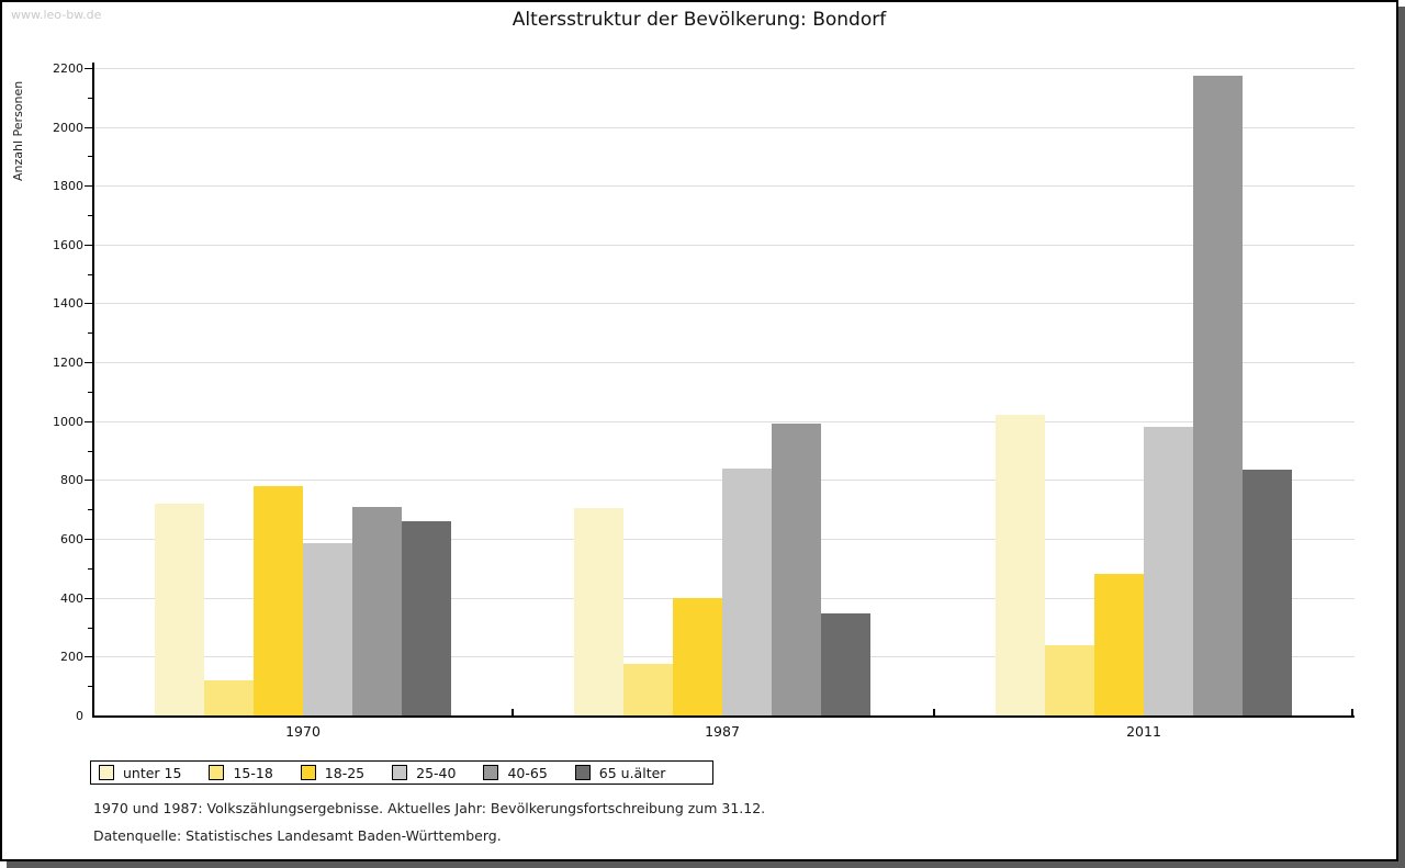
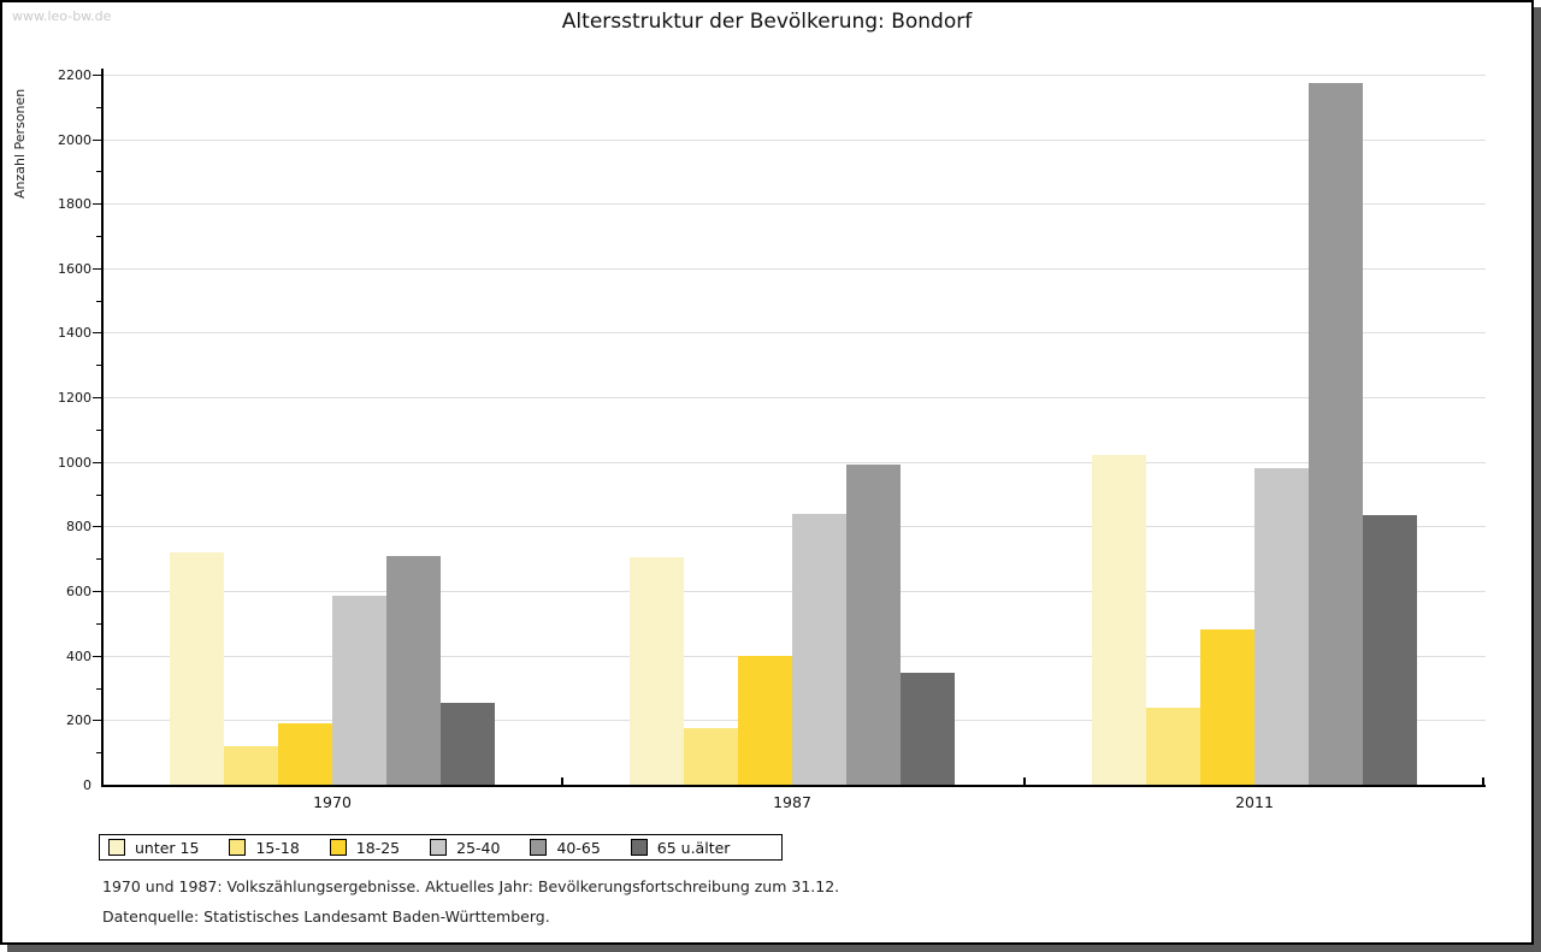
18-25/1970: 780 -> 190
65 u.älter/1970: 660 -> 260
